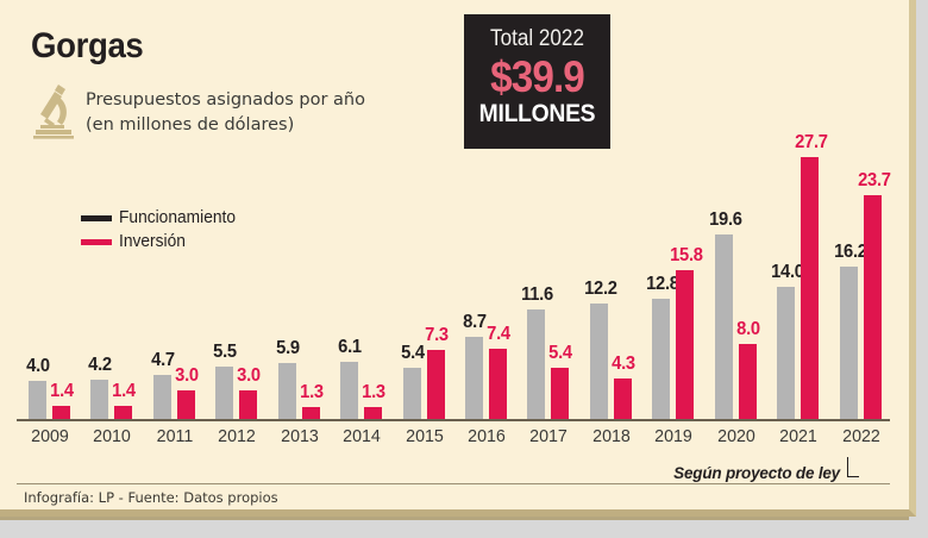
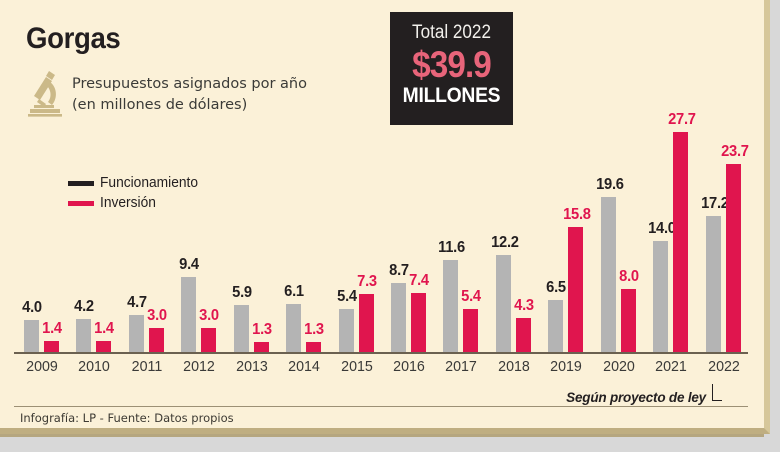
Funcionamiento/2012: 5.5 -> 9.4
Funcionamiento/2019: 12.8 -> 6.5
Funcionamiento/2022: 16.2 -> 17.2
